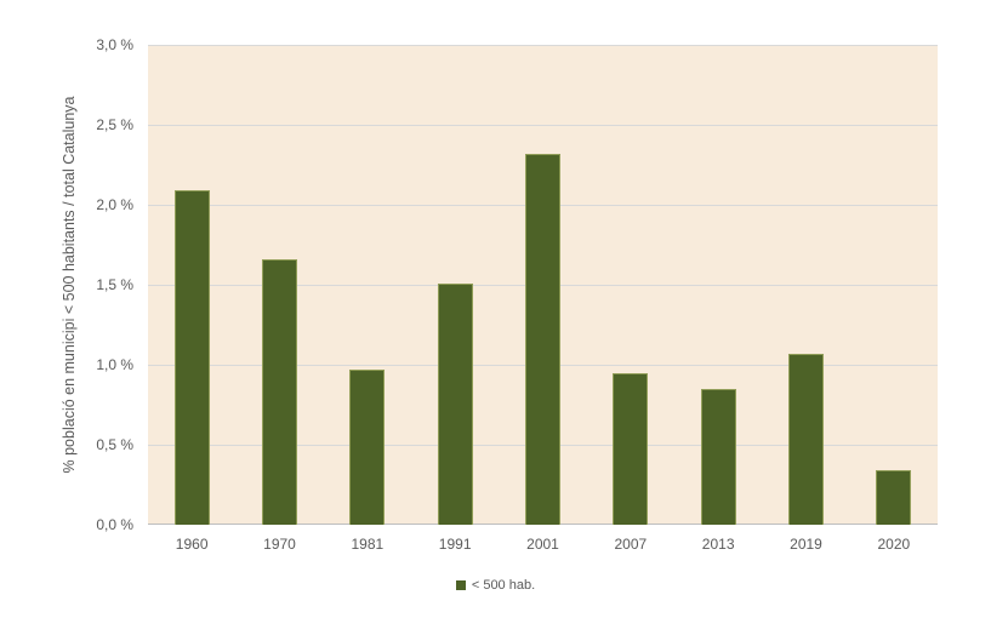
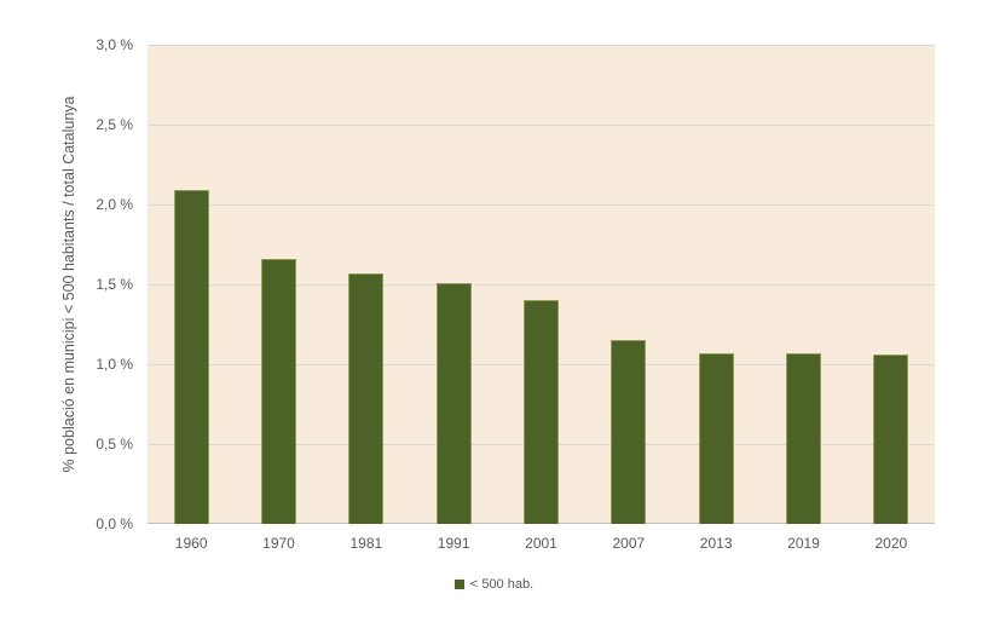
1981: 0,97% -> 1,57%
2001: 2,32% -> 1,40%
2007: 0,95% -> 1,15%
2013: 0,85% -> 1,07%
2020: 0,34% -> 1,06%
